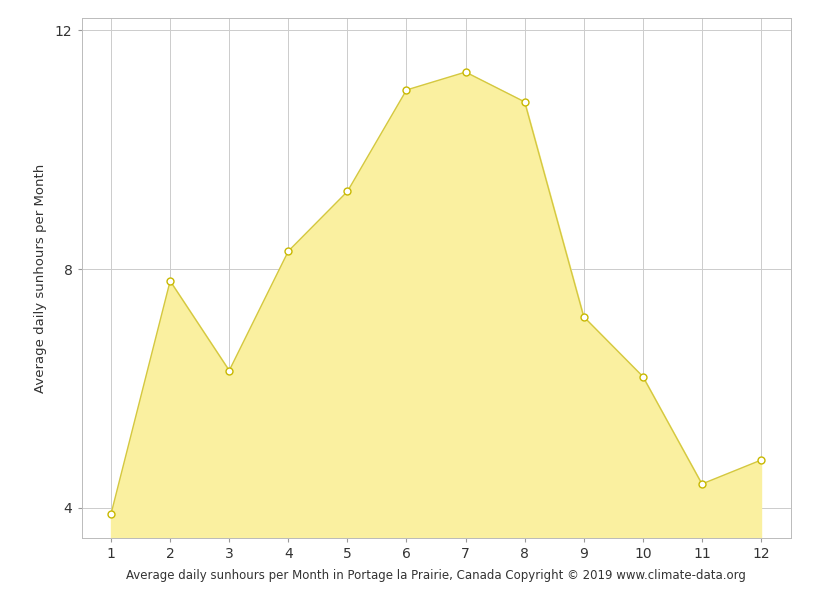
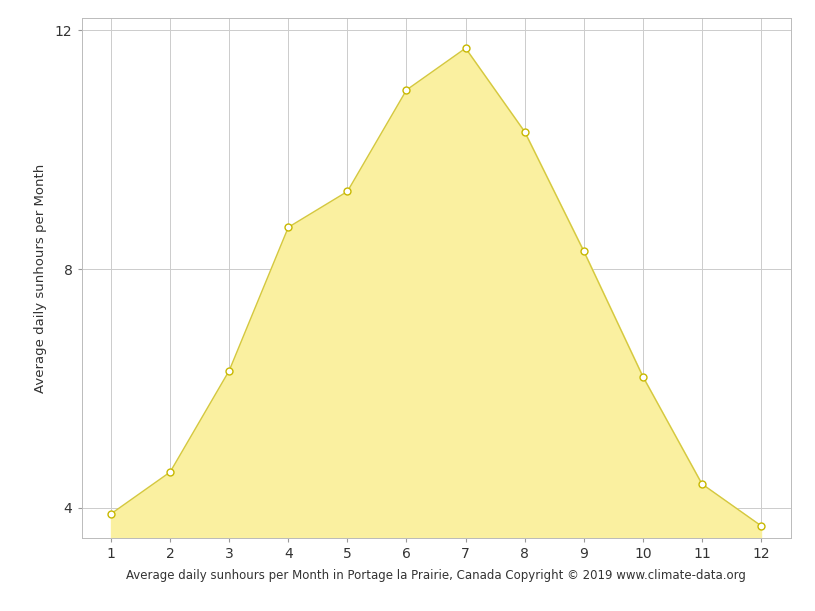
2: 7.8 -> 4.6
4: 8.3 -> 8.7
7: 11.3 -> 11.7
8: 10.8 -> 10.3
9: 7.2 -> 8.3
12: 4.8 -> 3.7
